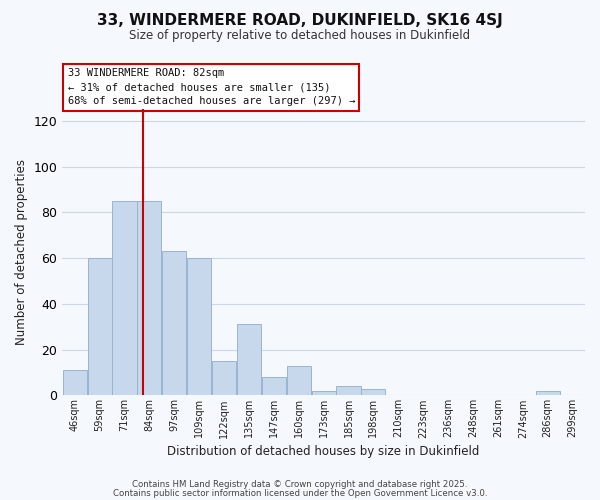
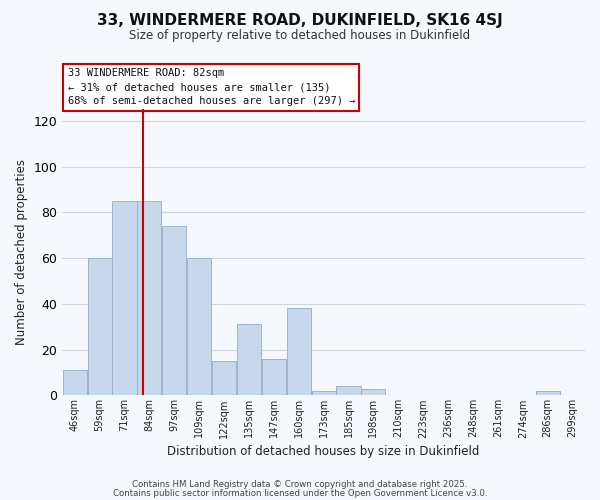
97sqm: 63 -> 74
147sqm: 8 -> 16
160sqm: 13 -> 38
